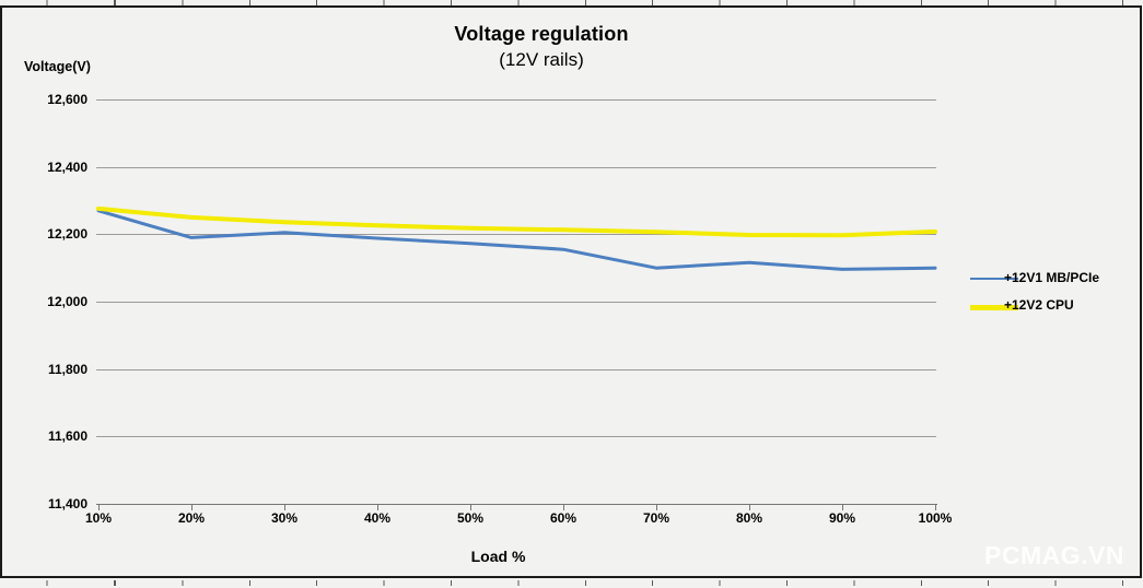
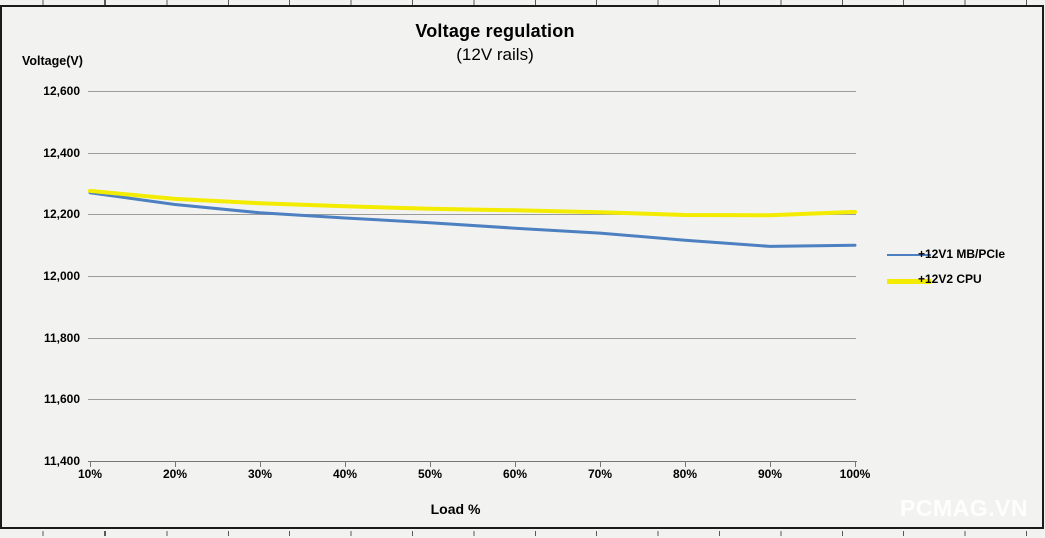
+12V1 MB/PCIe/20%: 12190 -> 12230
+12V1 MB/PCIe/70%: 12100 -> 12140
